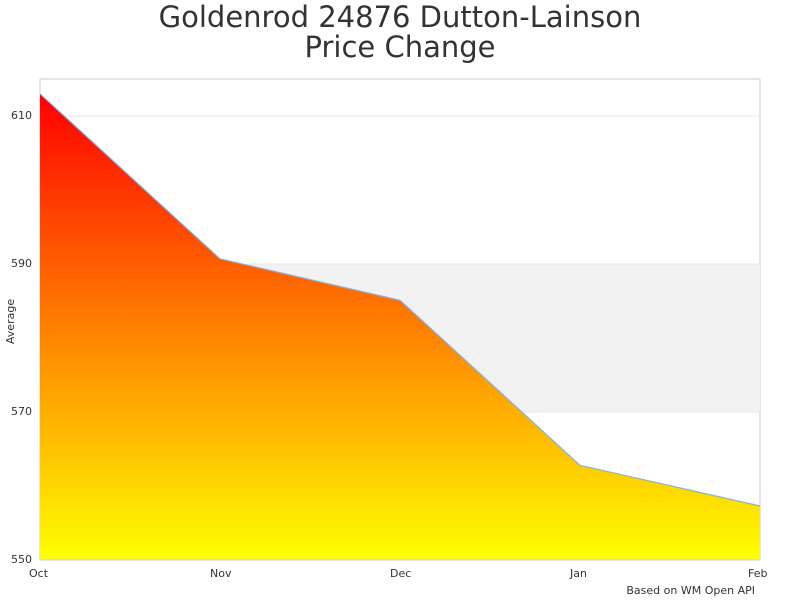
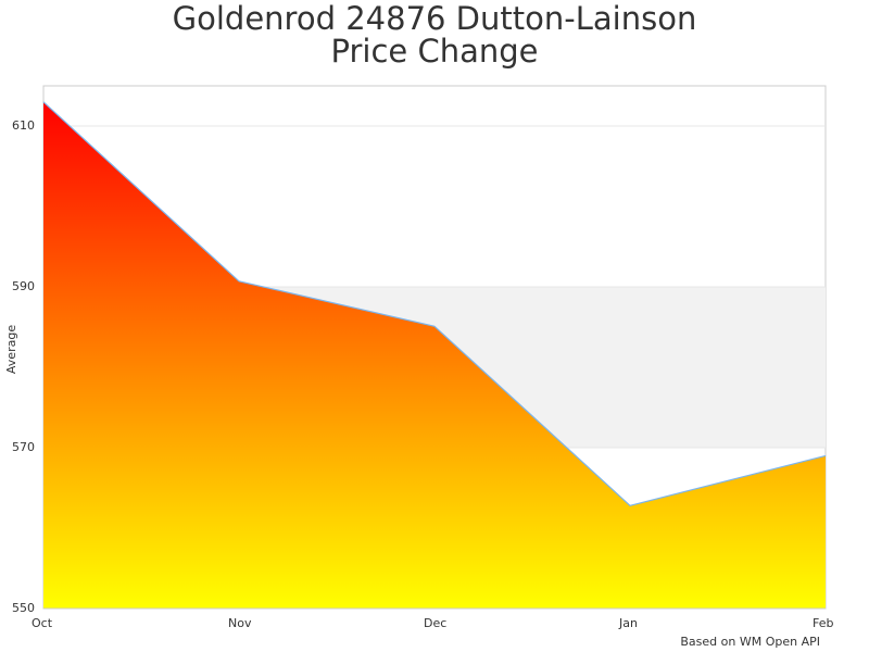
Feb: 557 -> 569
